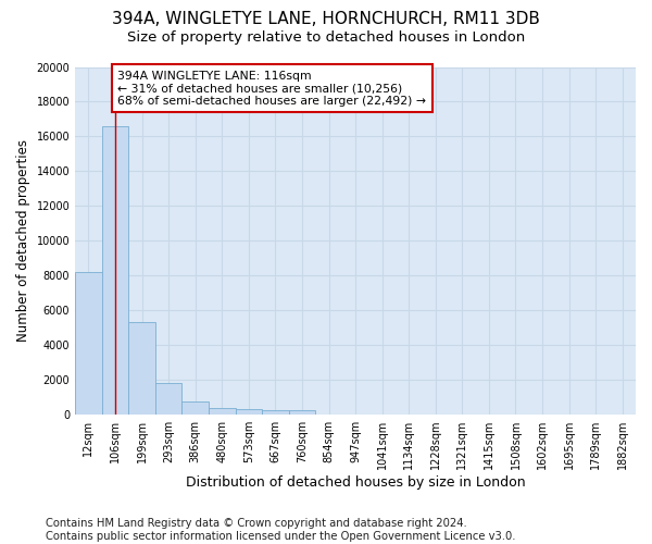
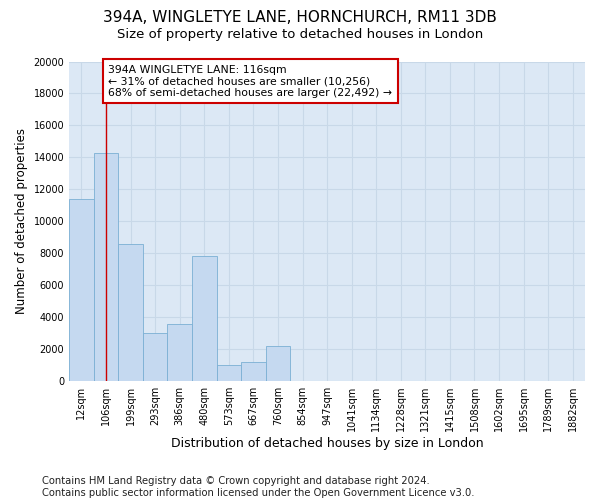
12sqm: 8200 -> 11400
106sqm: 16600 -> 14300
199sqm: 5300 -> 8600
293sqm: 1800 -> 3000
386sqm: 800 -> 3600
480sqm: 400 -> 7800
573sqm: 300 -> 1000
667sqm: 200 -> 1200
760sqm: 200 -> 2200
